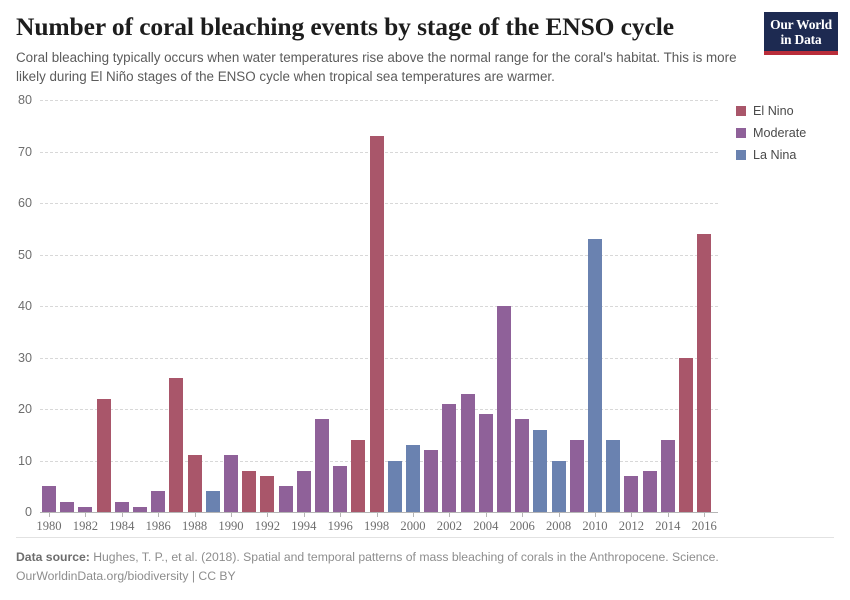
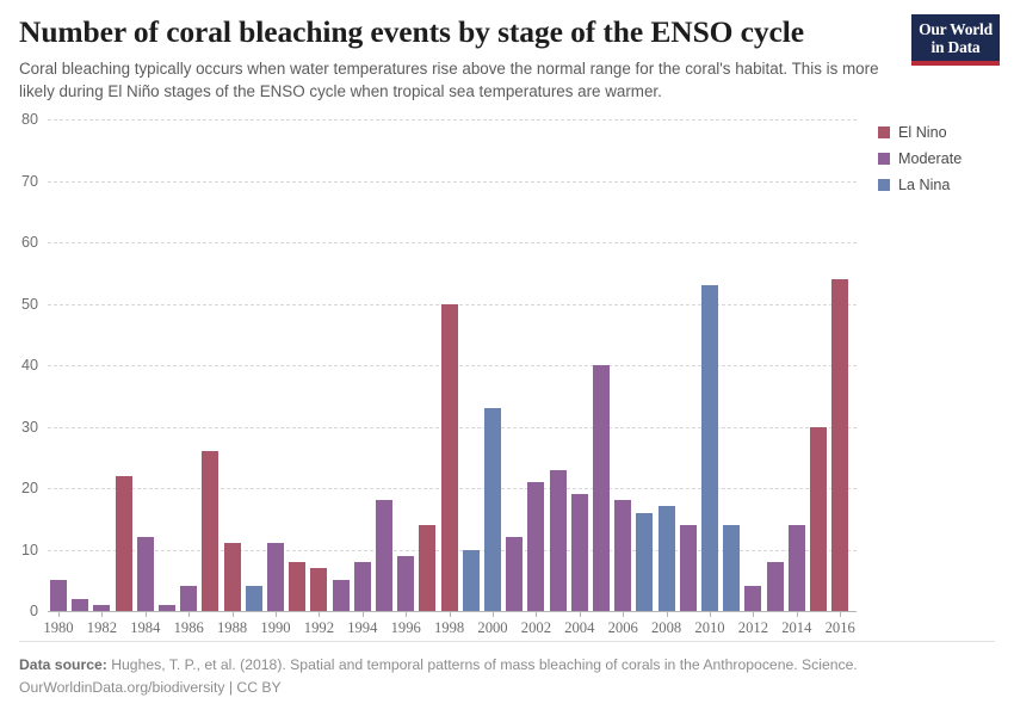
1984: 2 -> 12
1998: 73 -> 50
2000: 13 -> 33
2008: 10 -> 17
2012: 7 -> 4
